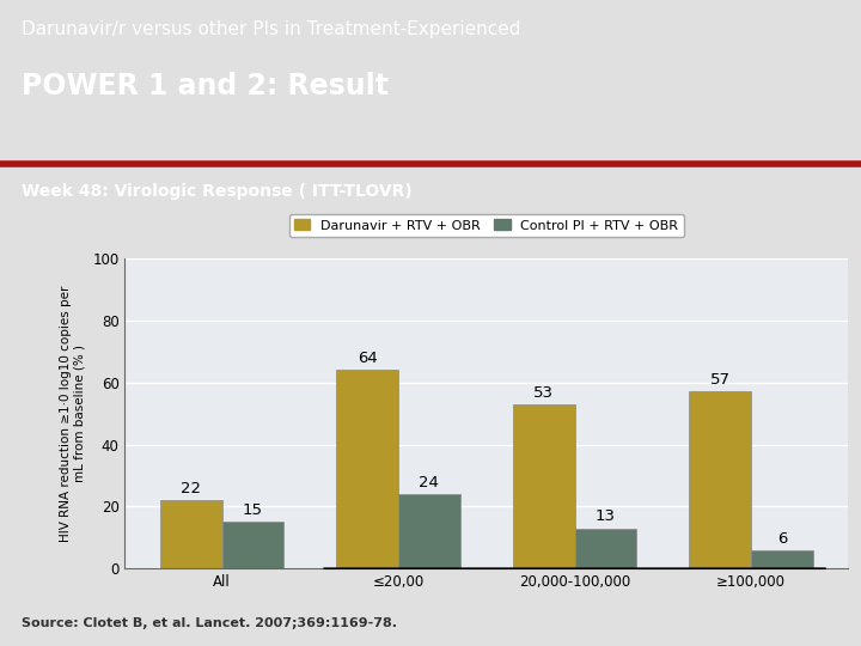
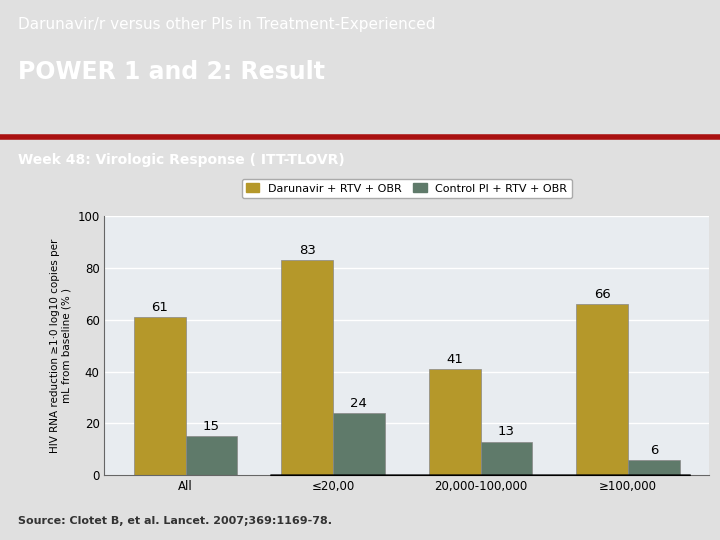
Darunavir + RTV + OBR/All: 22 -> 61
Darunavir + RTV + OBR/≤20,00: 64 -> 83
Darunavir + RTV + OBR/20,000-100,000: 53 -> 41
Darunavir + RTV + OBR/≥100,000: 57 -> 66
